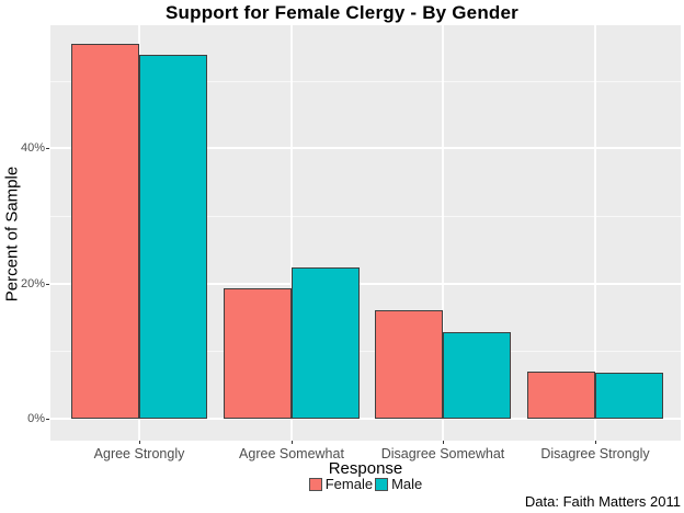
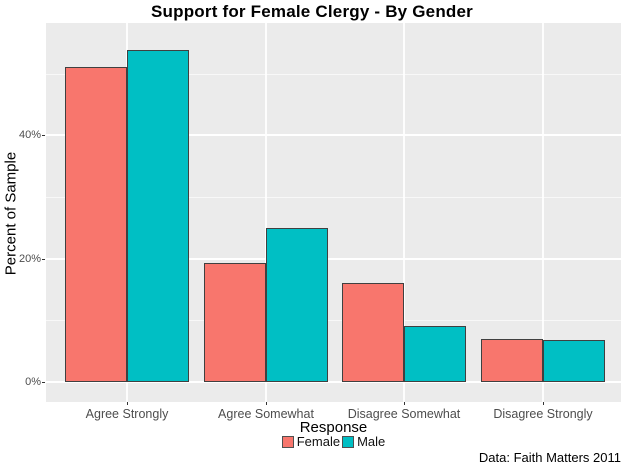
Female/Agree Strongly: 55% -> 51%
Male/Agree Somewhat: 22% -> 25%
Male/Disagree Somewhat: 13% -> 9%
